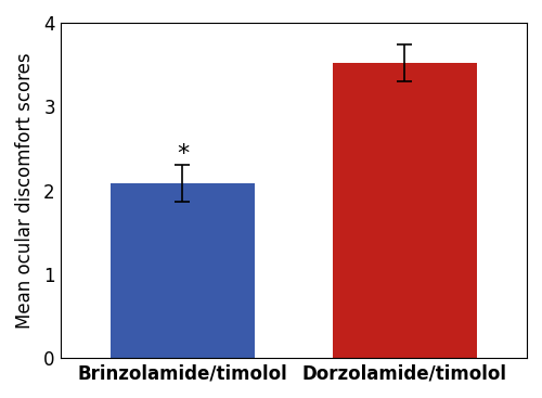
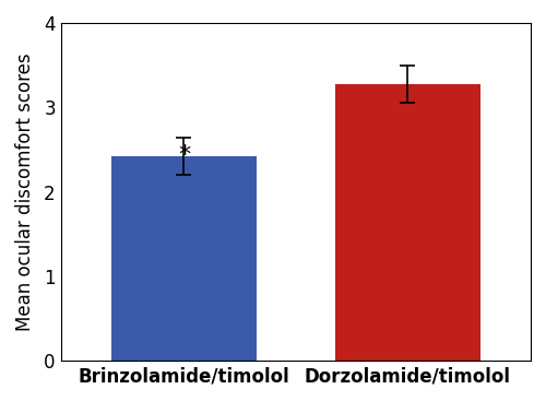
Brinzolamide/timolol: 2.08 -> 2.42
Dorzolamide/timolol: 3.52 -> 3.28
